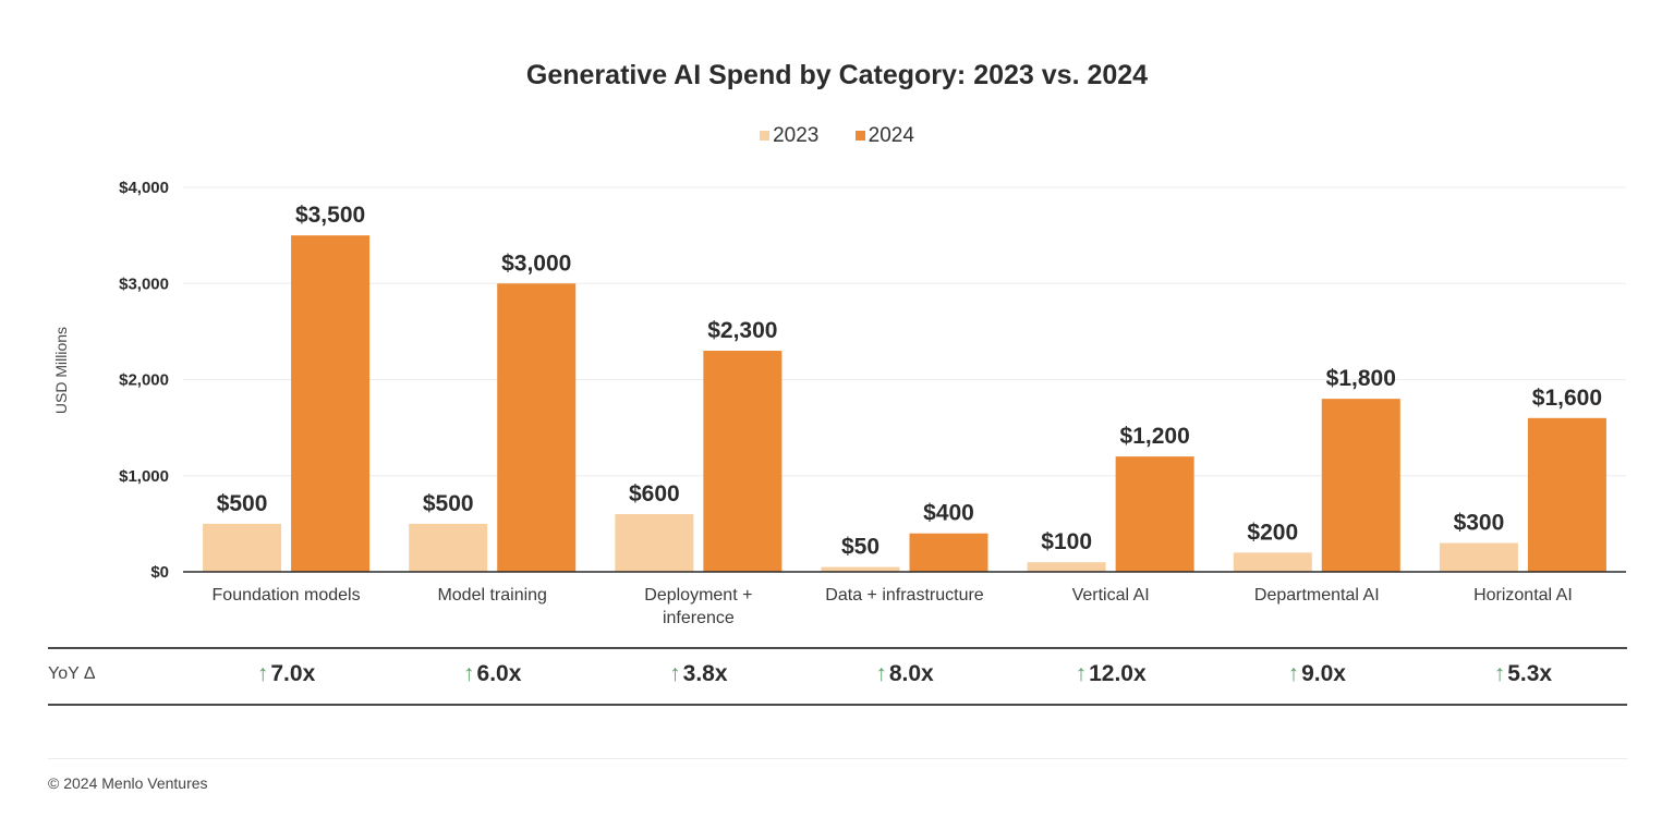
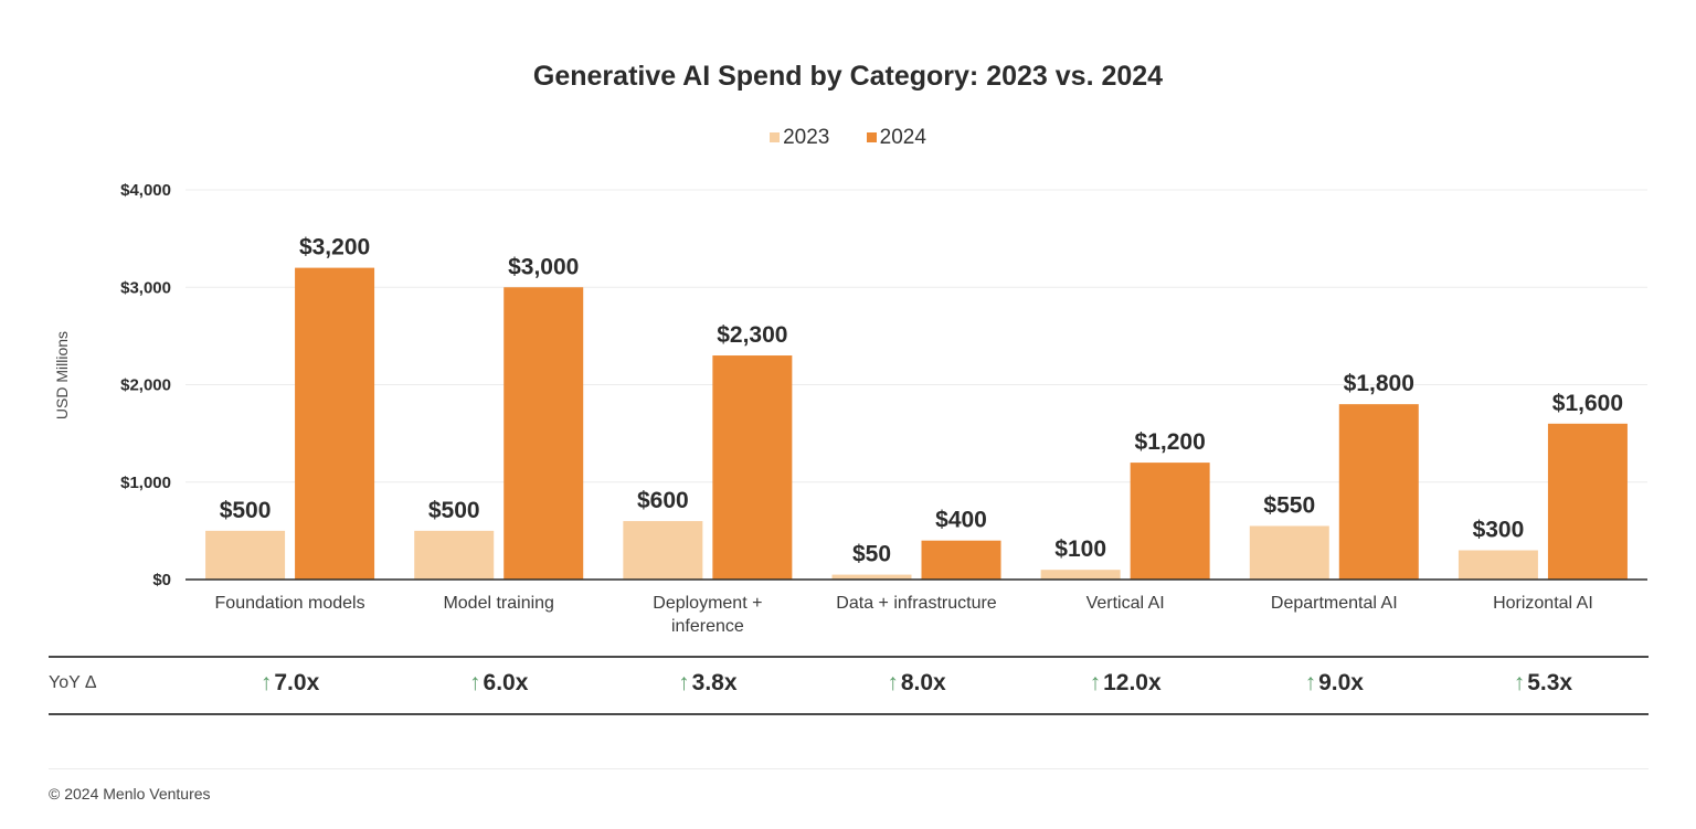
2024/Foundation models: $3,500 -> $3,200
2023/Departmental AI: $200 -> $550
